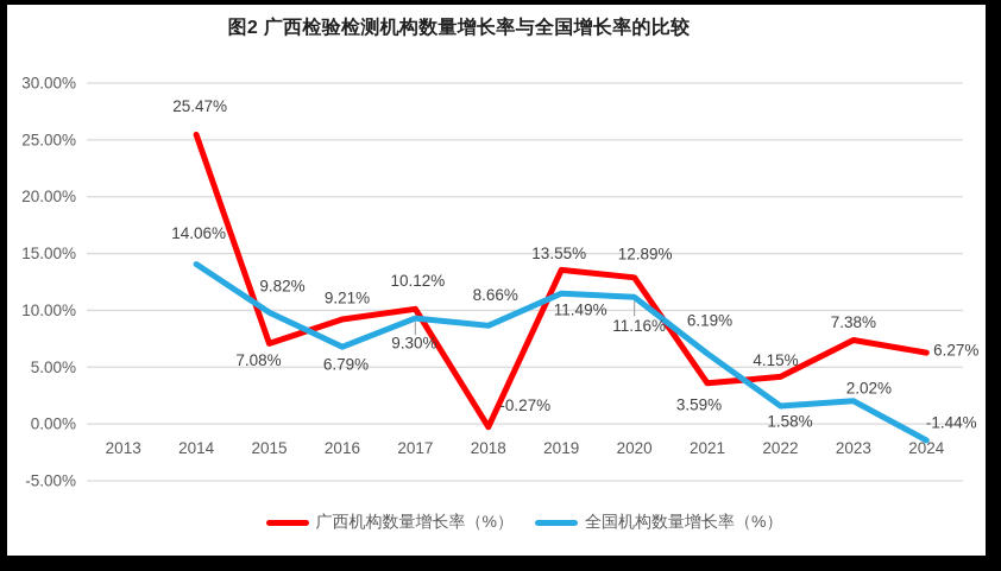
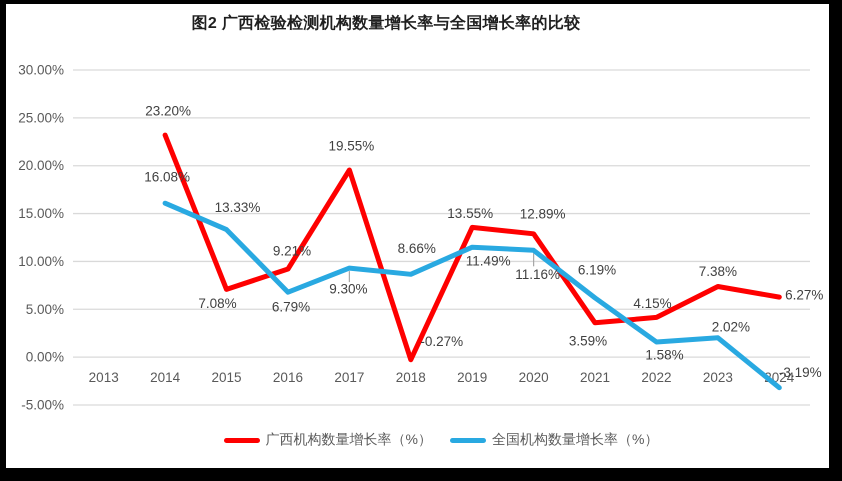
广西机构数量增长率（%）/2014: 25.47% -> 23.20%
全国机构数量增长率（%）/2014: 14.06% -> 16.08%
全国机构数量增长率（%）/2015: 9.82% -> 13.33%
广西机构数量增长率（%）/2017: 10.12% -> 19.55%
全国机构数量增长率（%）/2024: -1.44% -> -3.19%
